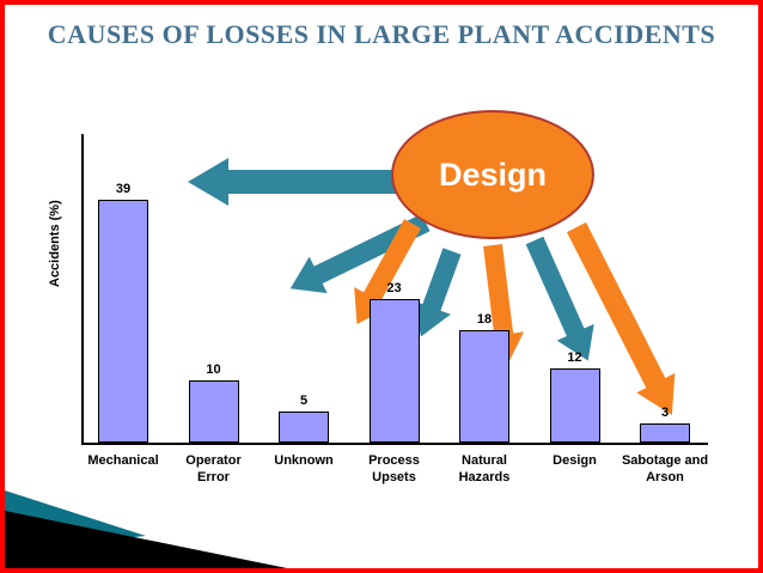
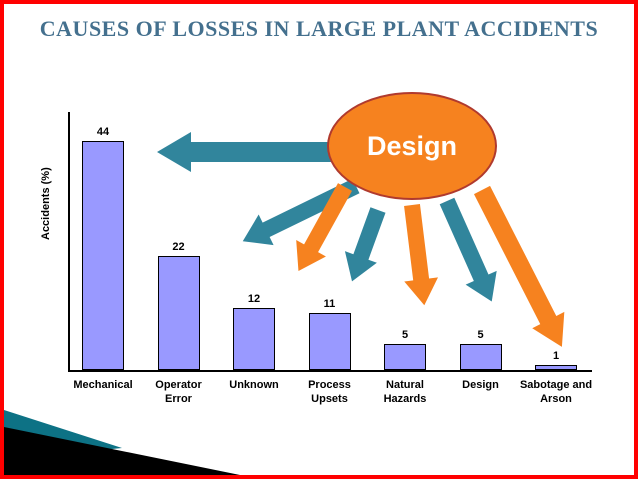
Mechanical: 39 -> 44
Operator Error: 10 -> 22
Unknown: 5 -> 12
Process Upsets: 23 -> 11
Natural Hazards: 18 -> 5
Design: 12 -> 5
Sabotage and Arson: 3 -> 1
